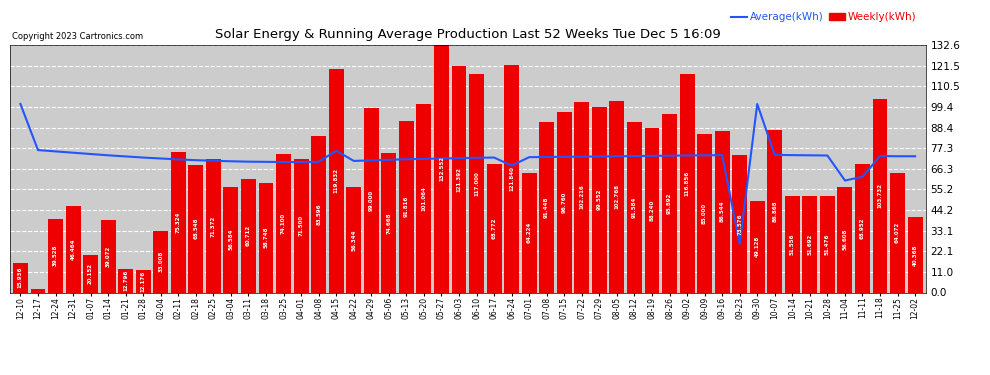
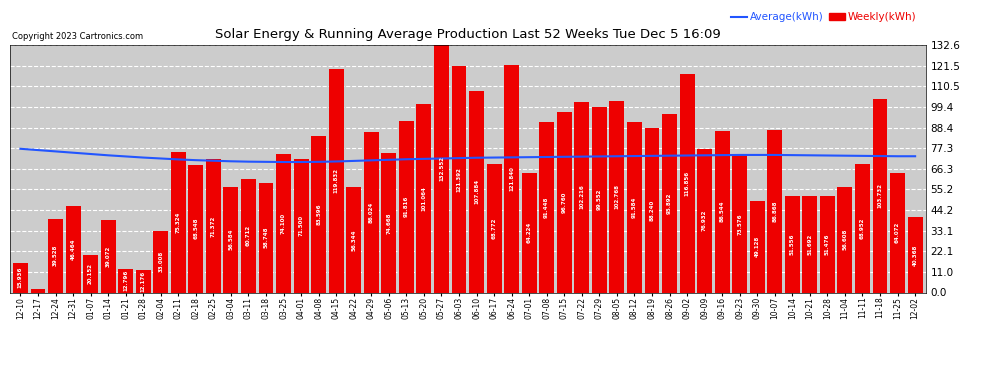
Average(kWh)/12-10: 101 -> 77
Average(kWh)/04-15: 76 -> 70
Weekly(kWh)/04-29: 99 -> 86
Weekly(kWh)/06-10: 117 -> 108
Average(kWh)/06-24: 68 -> 72
Weekly(kWh)/09-09: 85 -> 77
Average(kWh)/09-23: 26 -> 74
Average(kWh)/09-30: 101 -> 74
Average(kWh)/11-04: 60 -> 73
Average(kWh)/11-11: 62 -> 73
